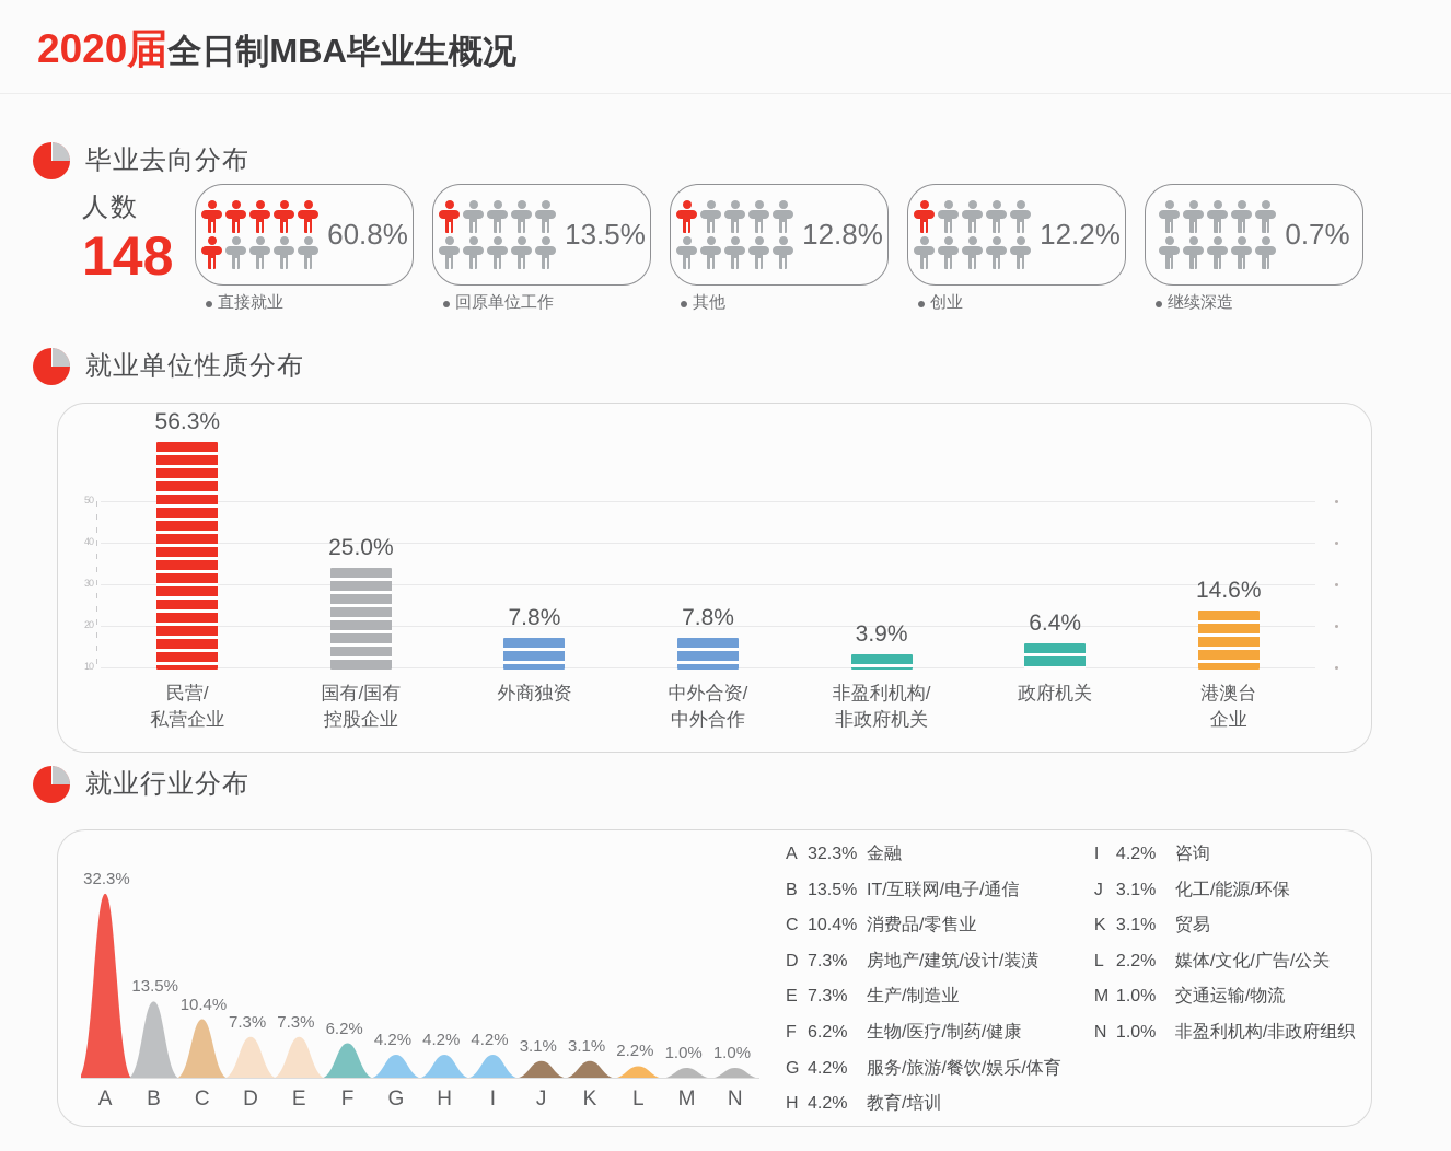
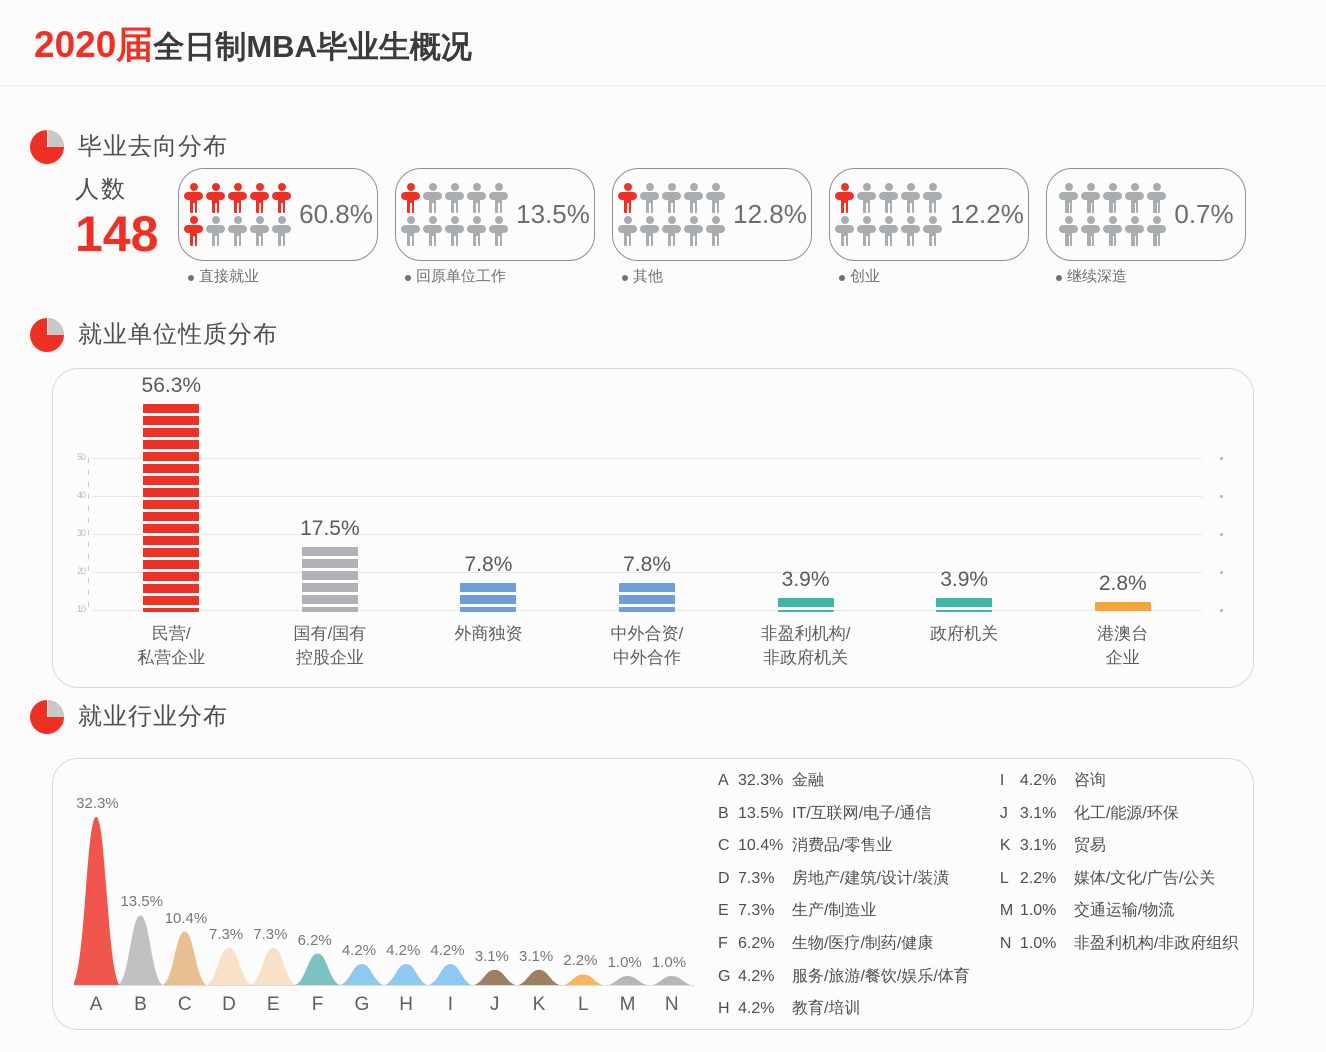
就业单位性质分布/国有/国有 控股企业: 25.0% -> 17.5%
就业单位性质分布/政府机关: 6.4% -> 3.9%
就业单位性质分布/港澳台 企业: 14.6% -> 2.8%
